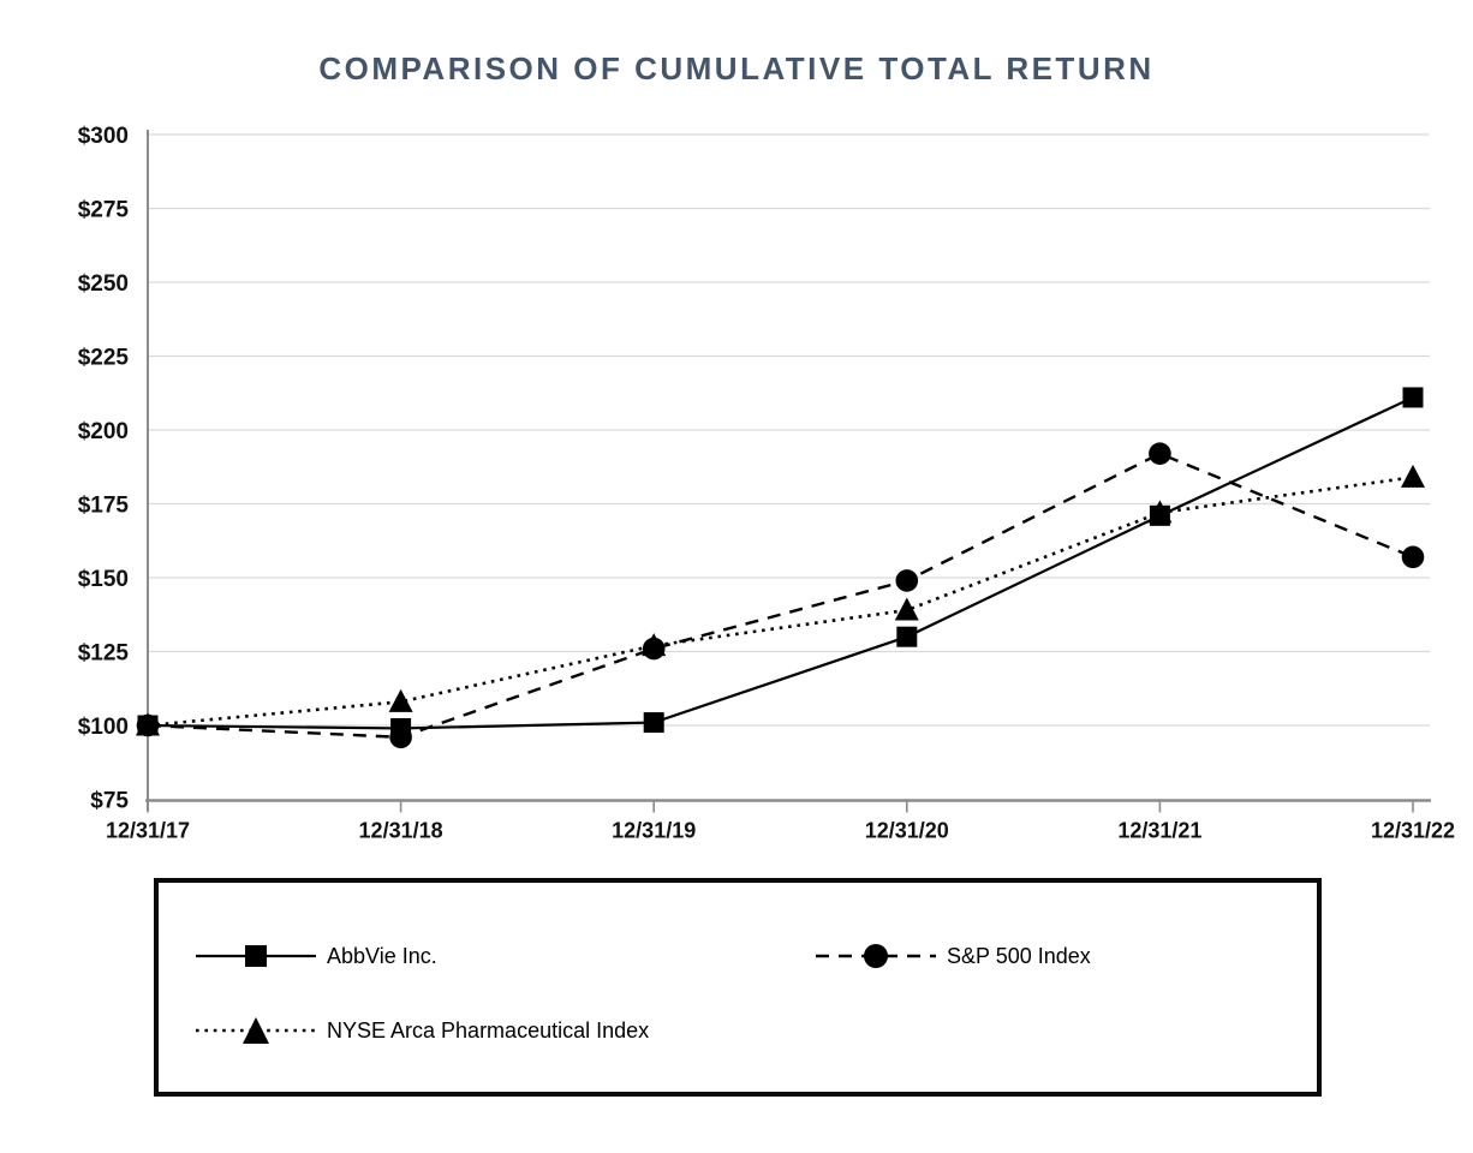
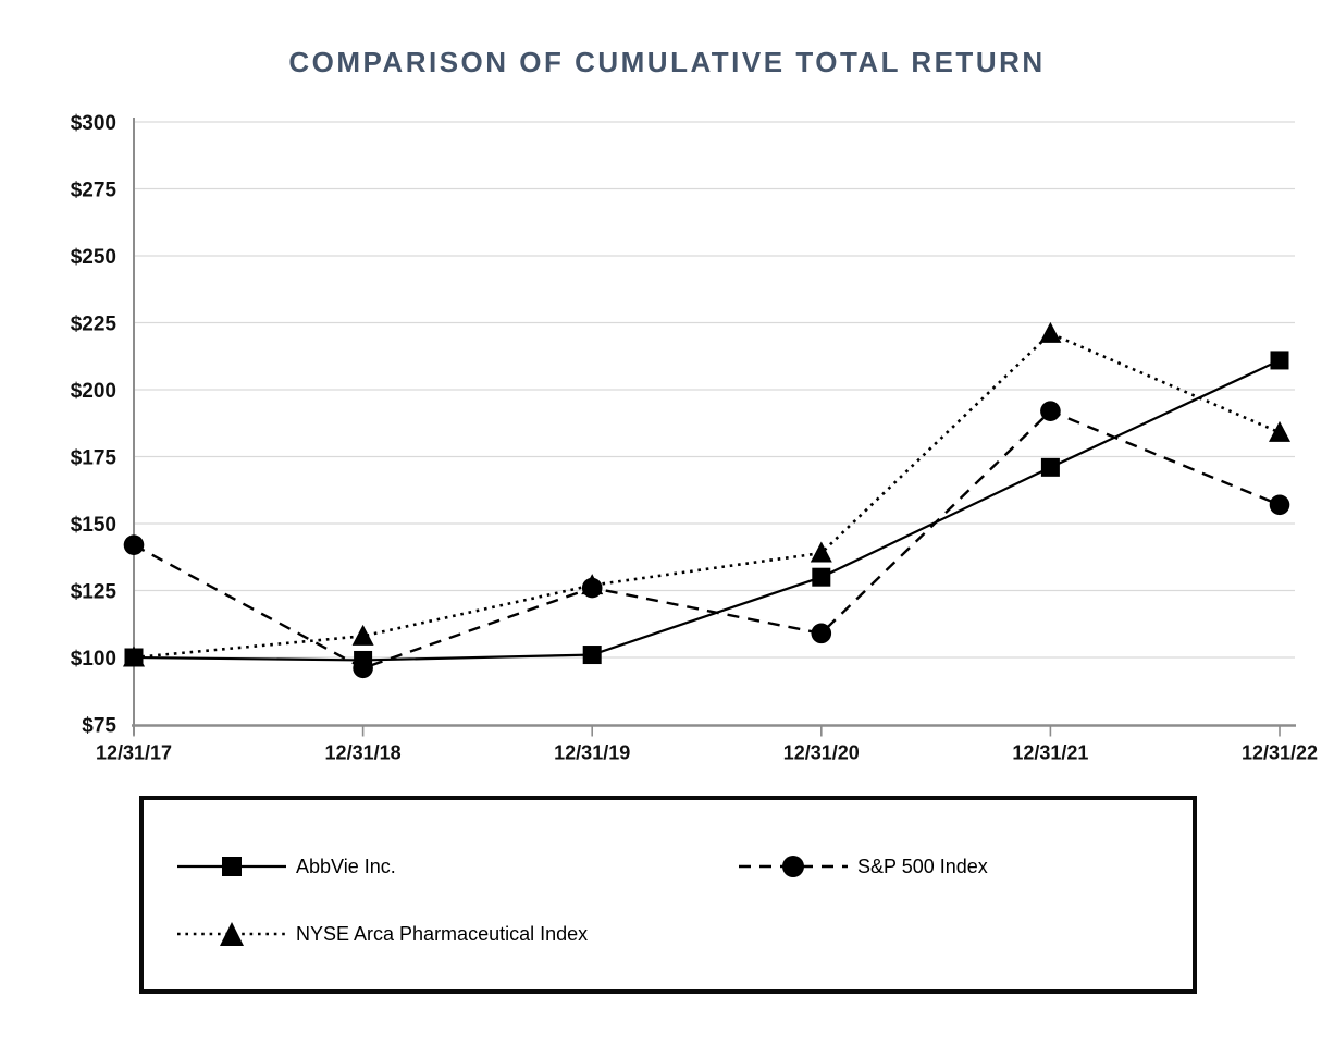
S&P 500 Index/12/31/17: $100 -> $142
S&P 500 Index/12/31/20: $149 -> $109
NYSE Arca Pharmaceutical Index/12/31/21: $172 -> $221
